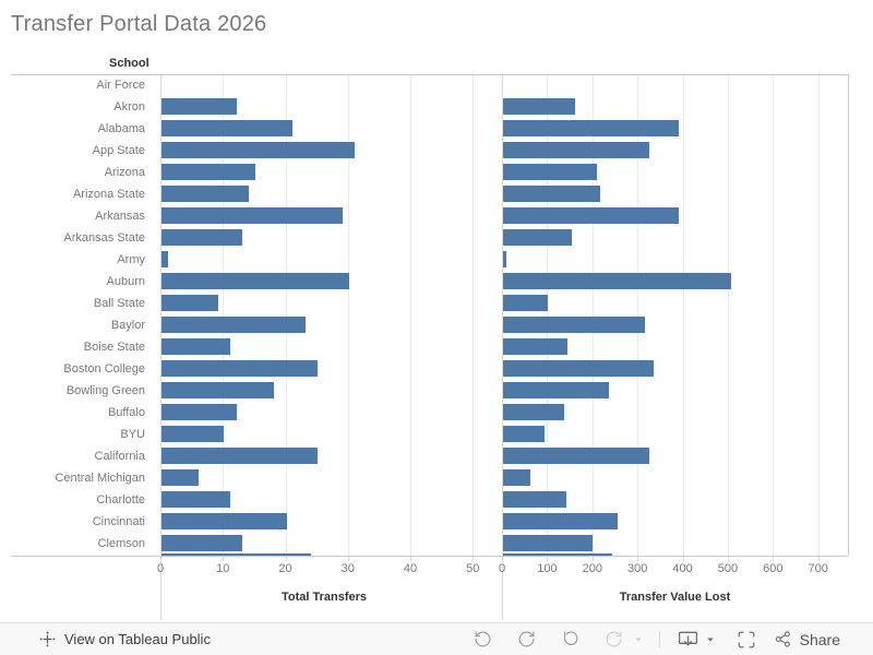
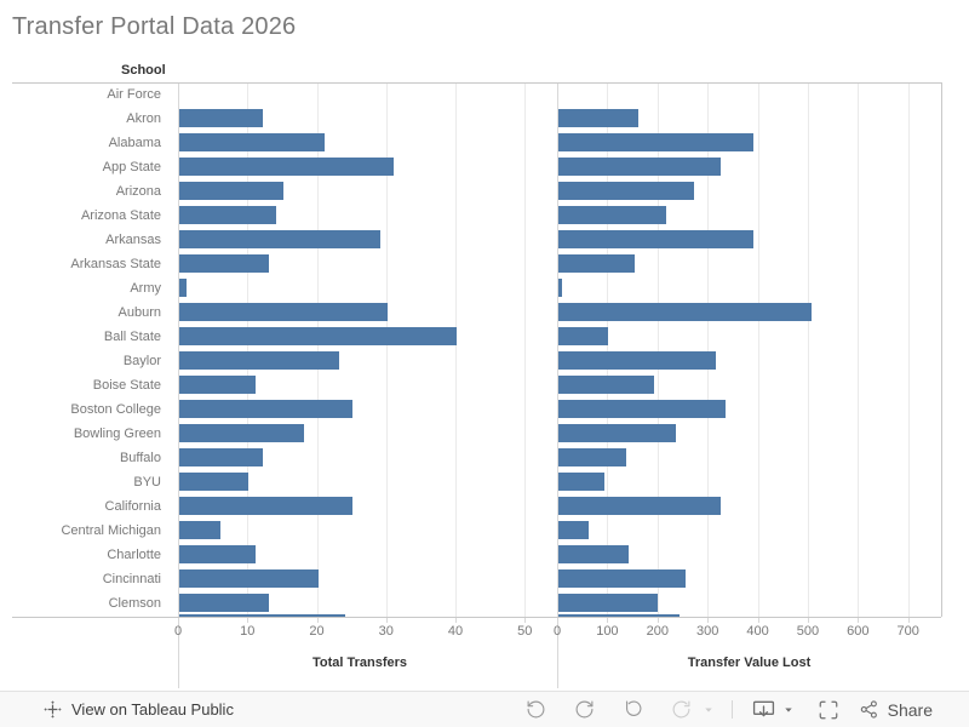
Transfer Value Lost/Arizona: 210 -> 270
Total Transfers/Ball State: 10 -> 40
Transfer Value Lost/Boise State: 140 -> 190
